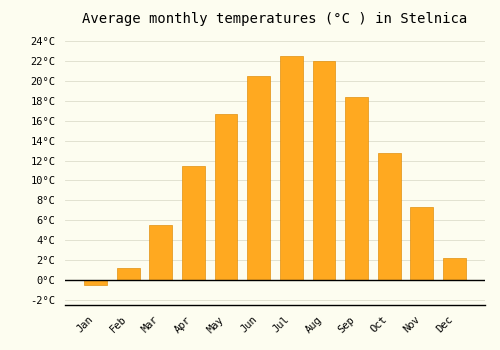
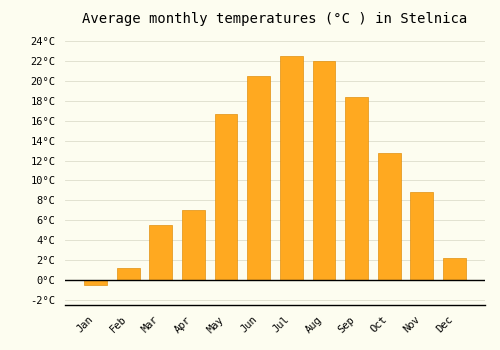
Apr: 11.5°C -> 7.0°C
Nov: 7.3°C -> 8.8°C
